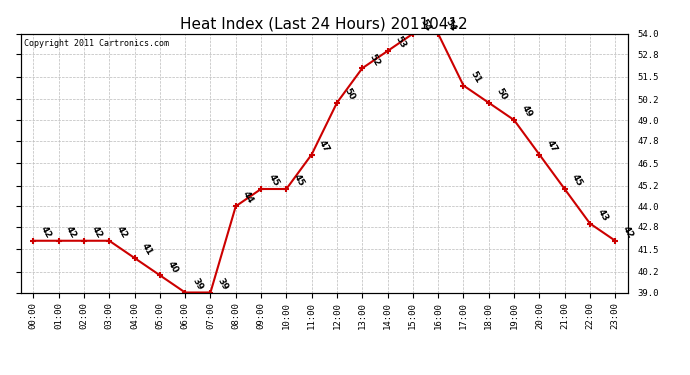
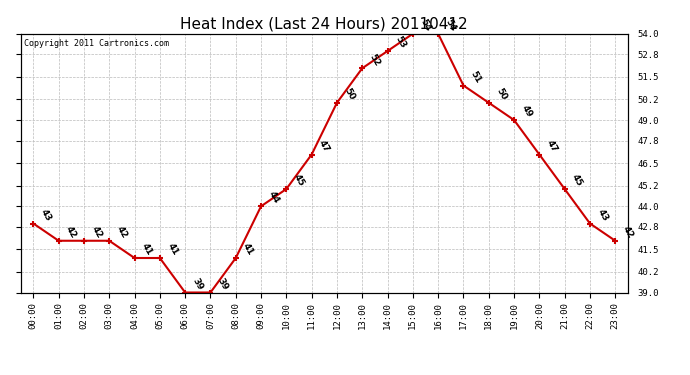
00:00: 42 -> 43
05:00: 40 -> 41
08:00: 44 -> 41
09:00: 45 -> 44
